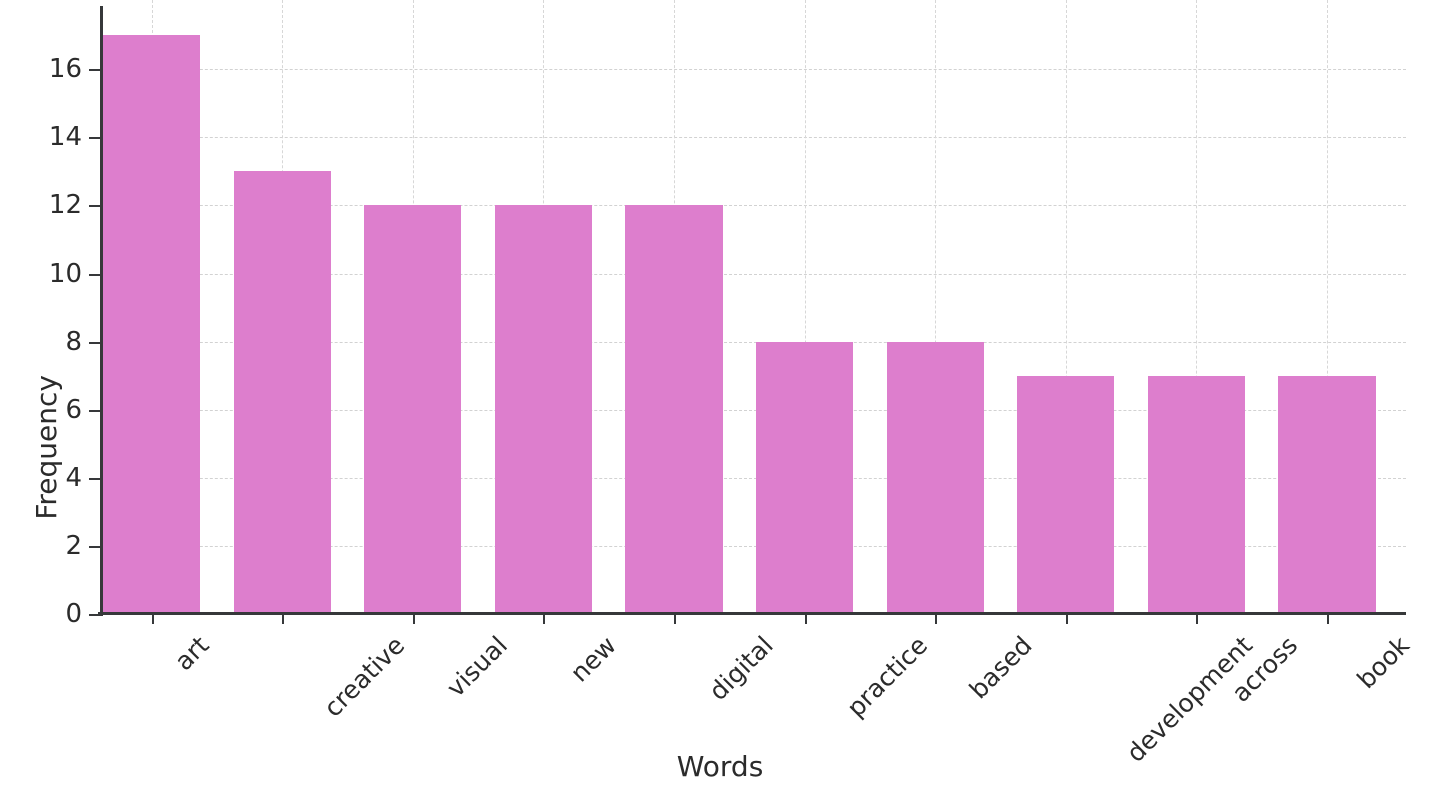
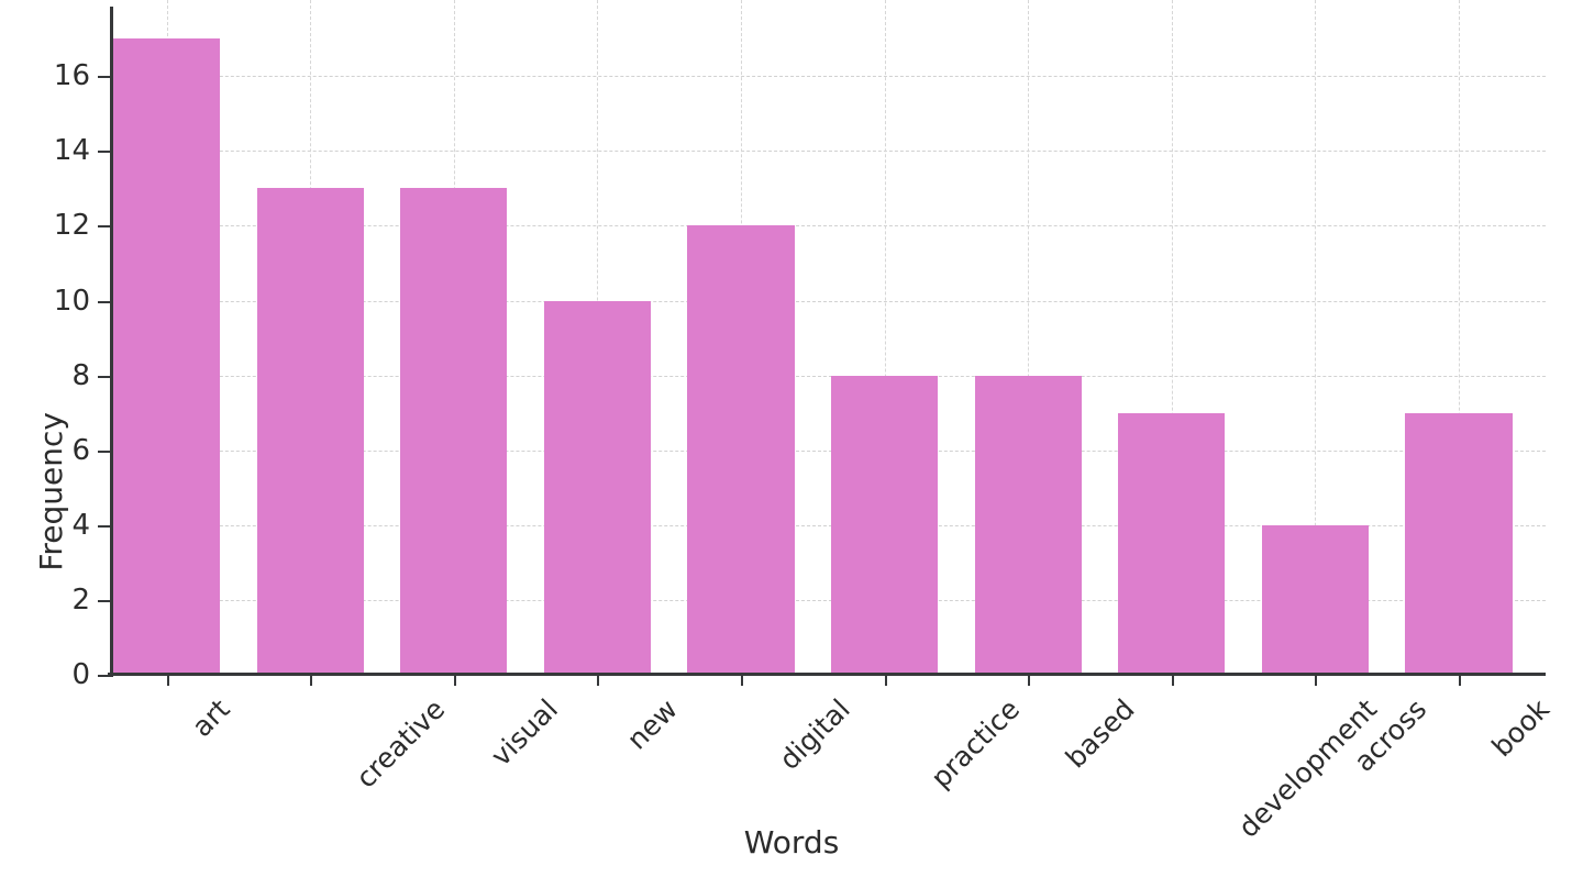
visual: 12 -> 13
new: 12 -> 10
across: 7 -> 4
